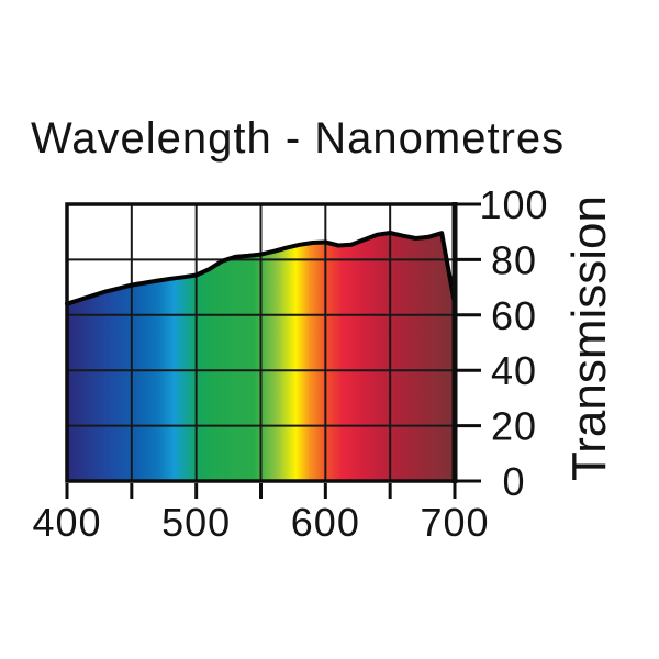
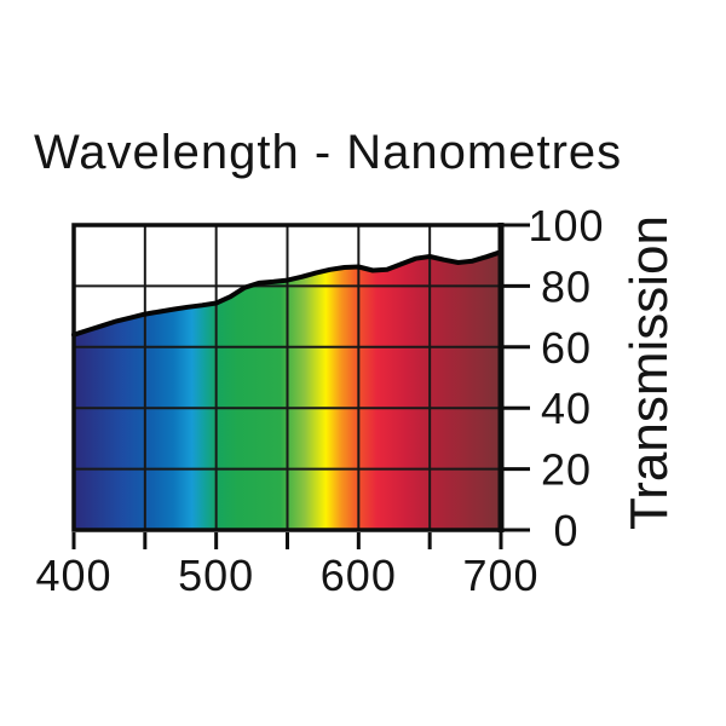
700: 64 -> 91
